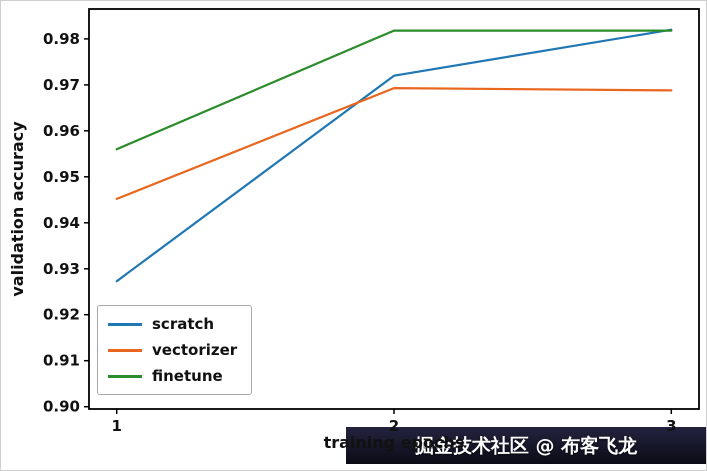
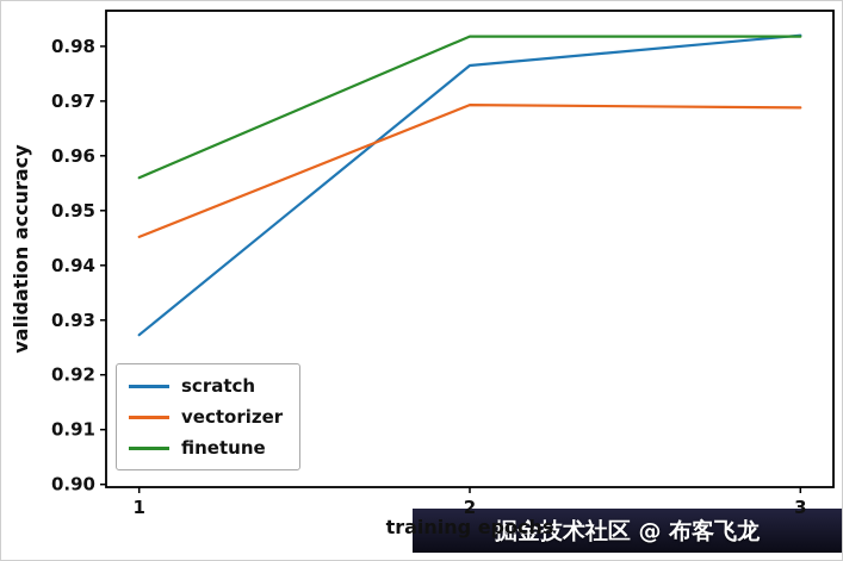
scratch/2: 0.972 -> 0.977
